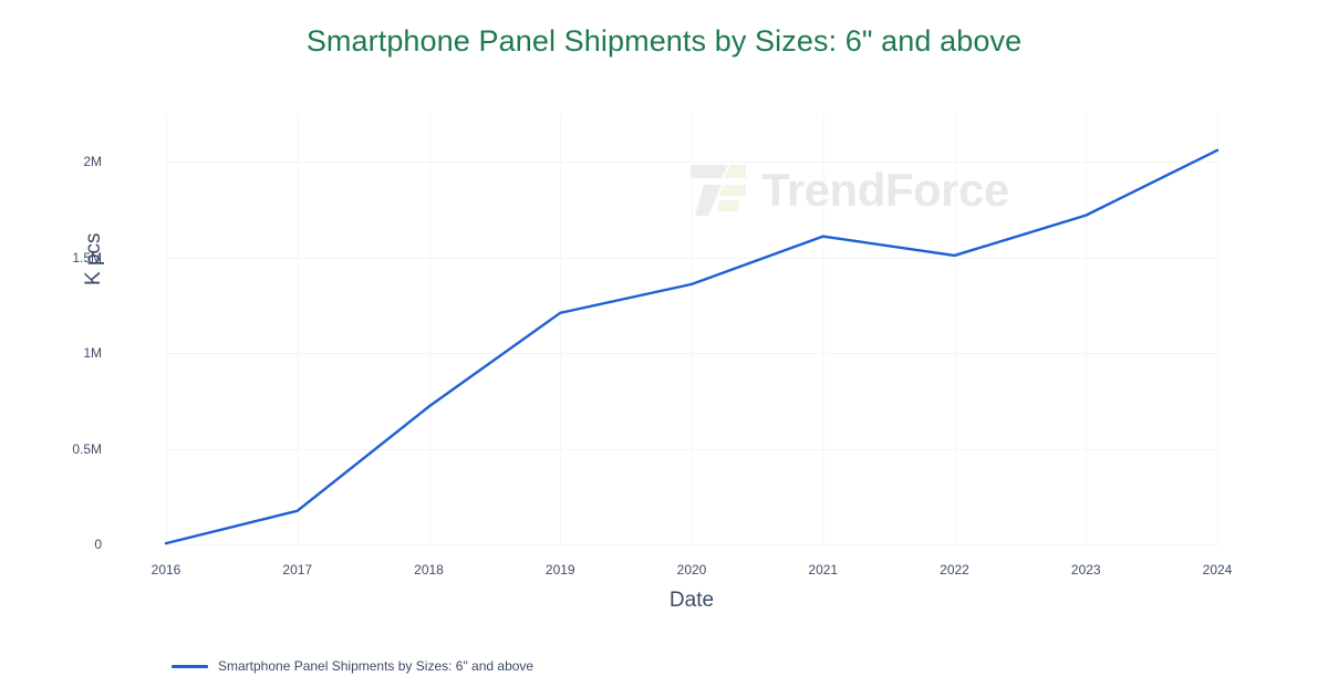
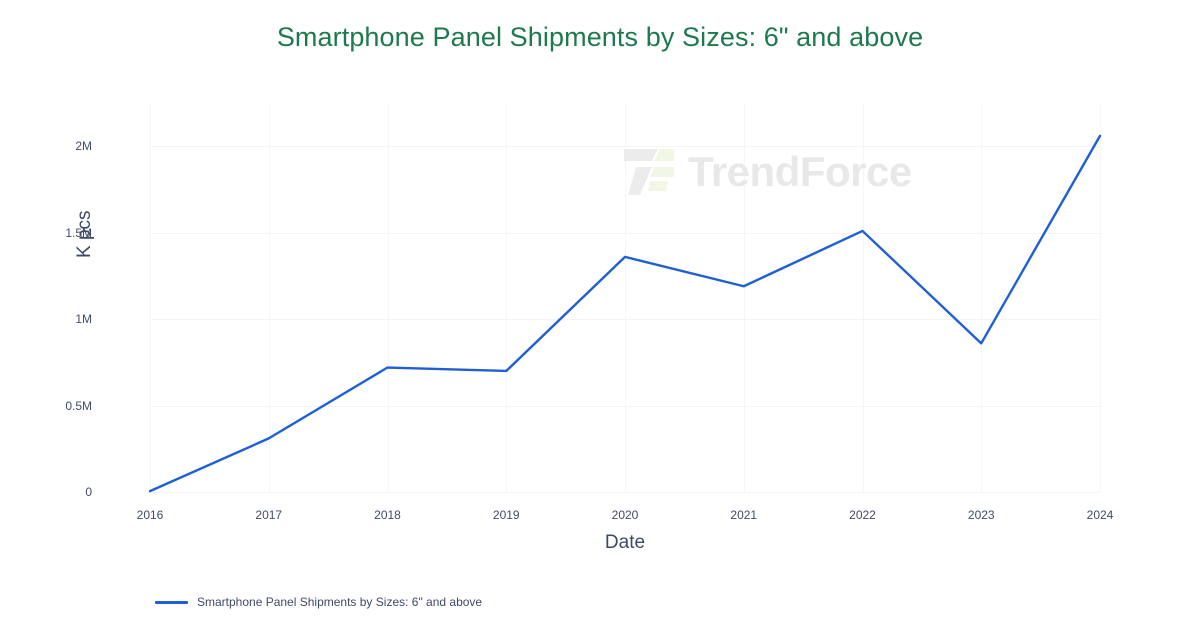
2017: 0.18M -> 0.31M
2019: 1.21M -> 0.70M
2021: 1.61M -> 1.19M
2023: 1.72M -> 0.86M
